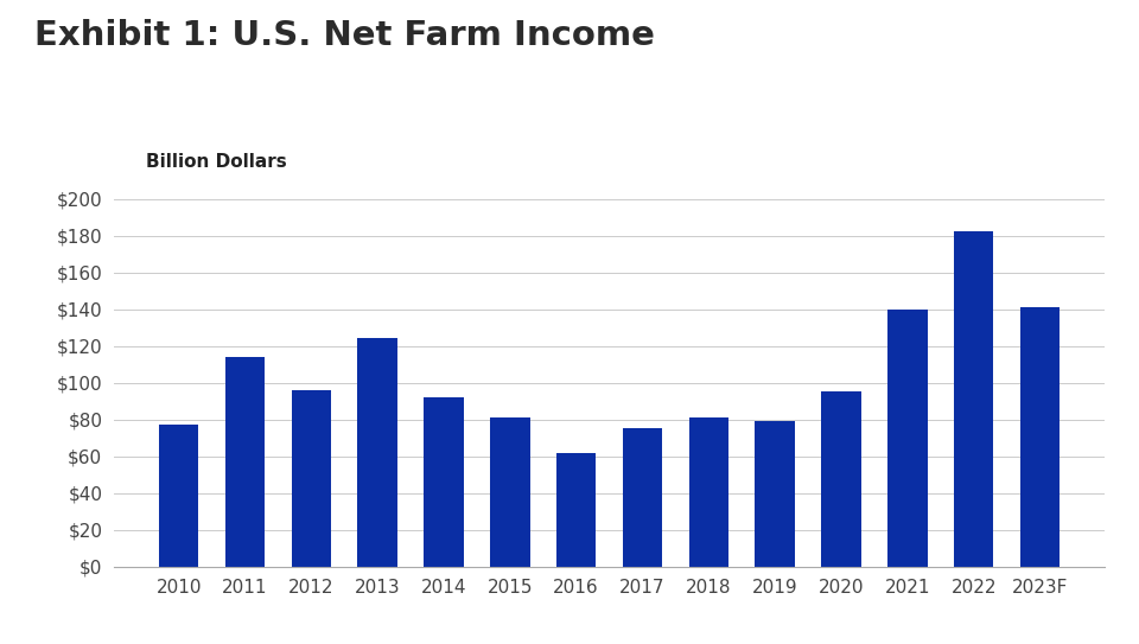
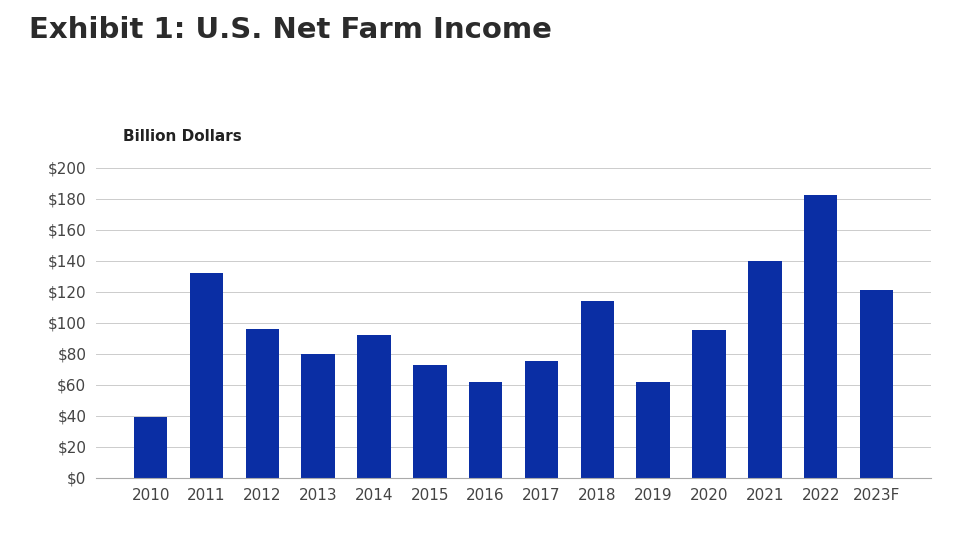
2010: $77 -> $39
2011: $114 -> $132
2013: $124 -> $80
2015: $81 -> $73
2018: $81 -> $114
2019: $79 -> $62
2023F: $141 -> $121
